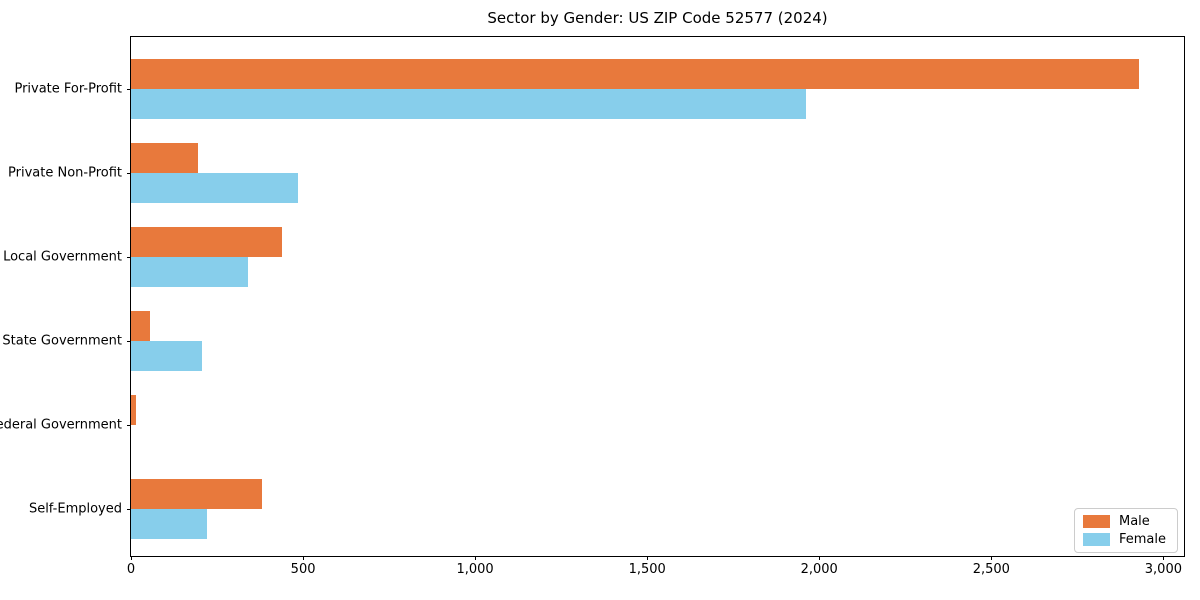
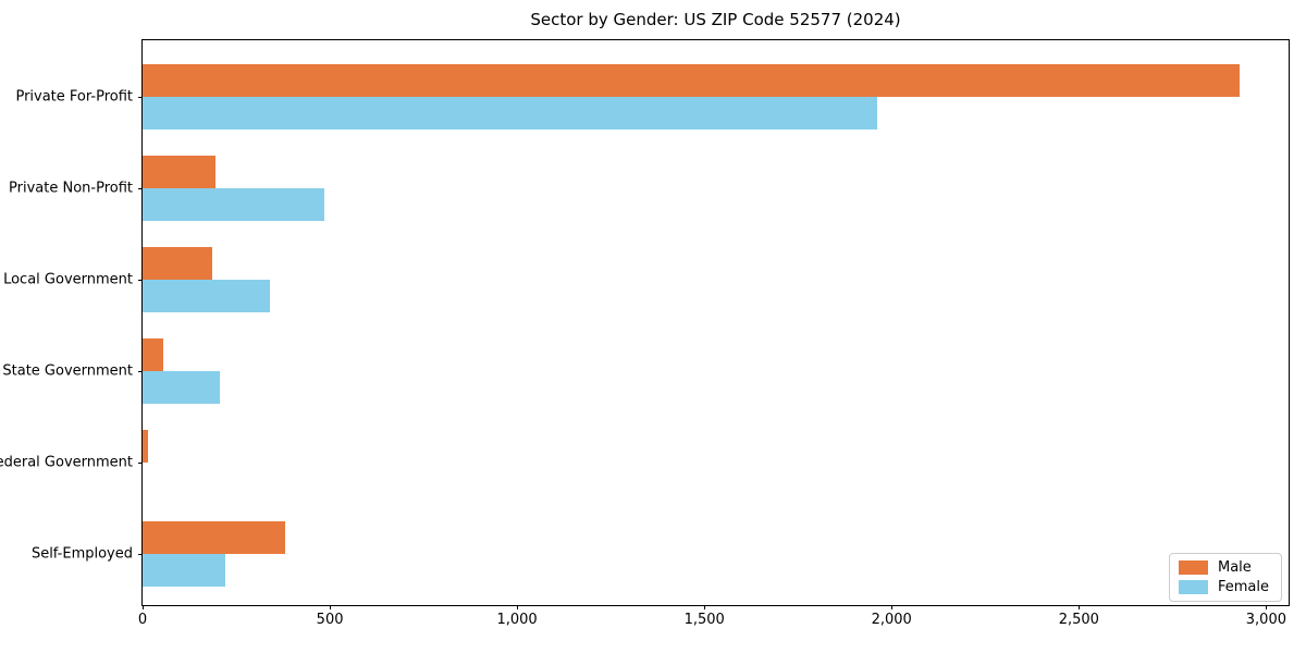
Male/Local Government: 440 -> 180
